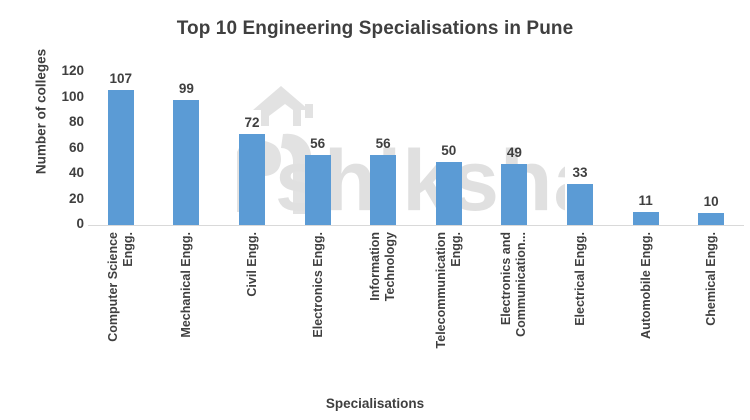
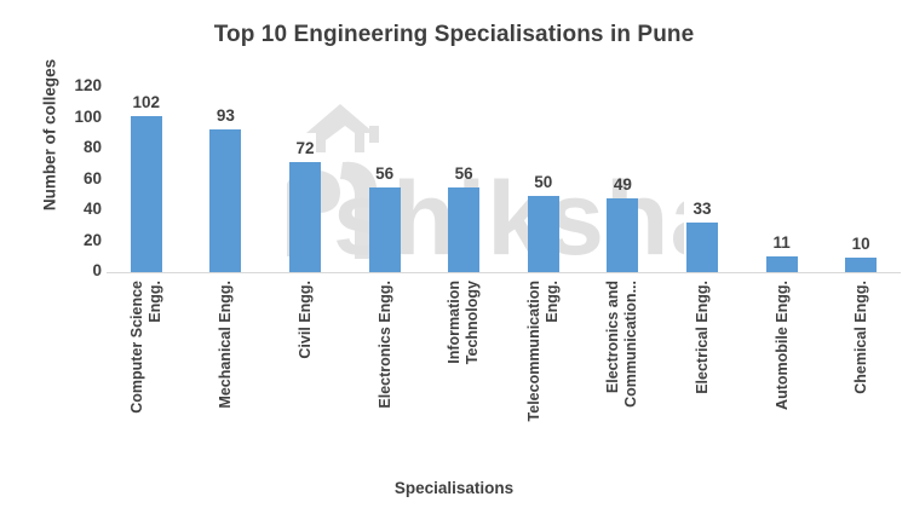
Computer Science Engg.: 107 -> 102
Mechanical Engg.: 99 -> 93
